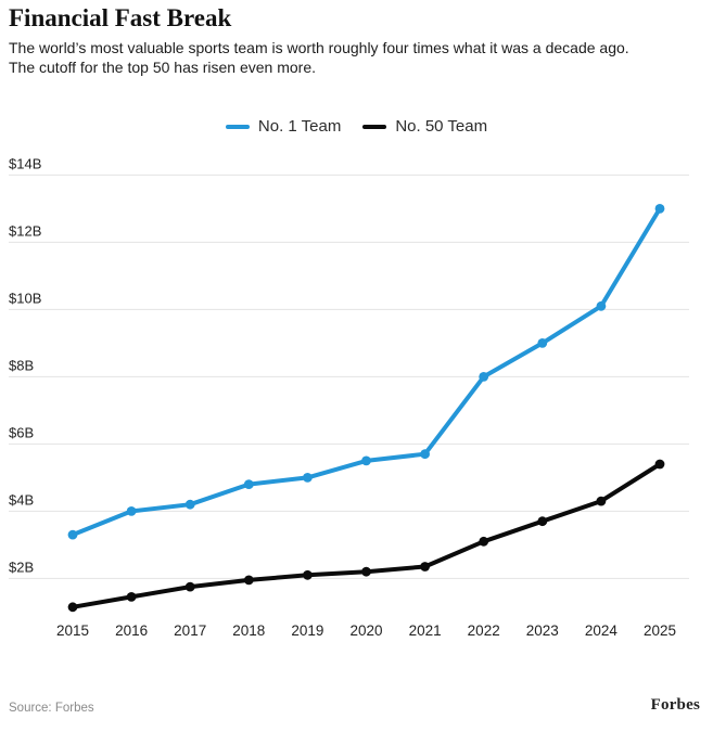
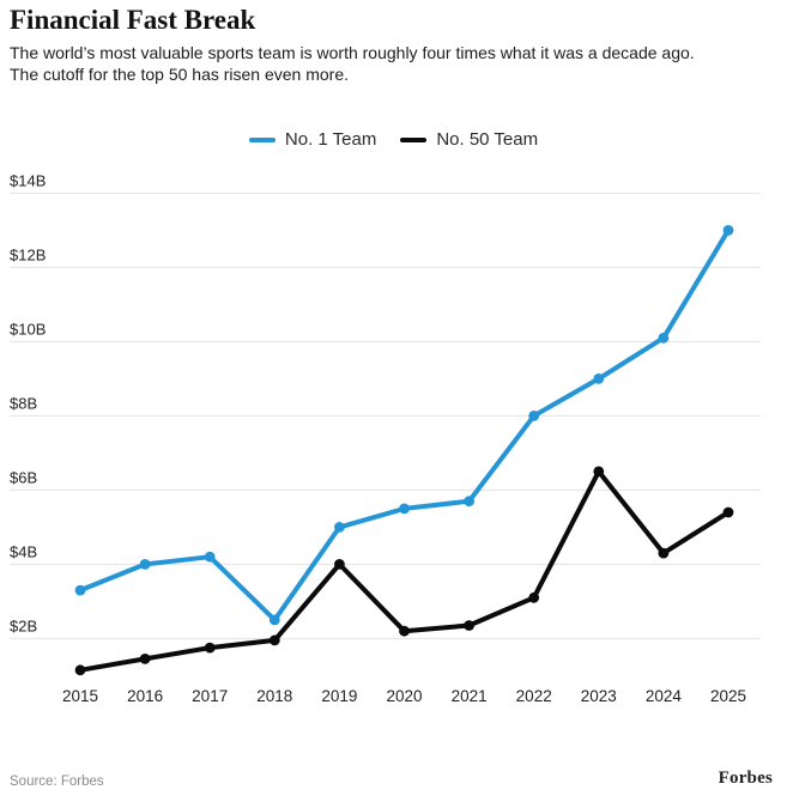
No. 1 Team/2018: $4.8B -> $2.5B
No. 50 Team/2019: $2.1B -> $4.0B
No. 50 Team/2023: $3.7B -> $6.5B
